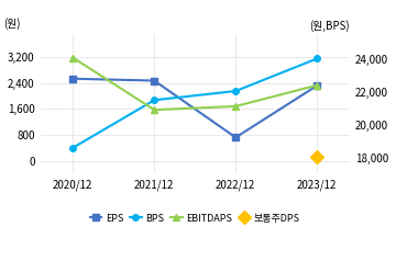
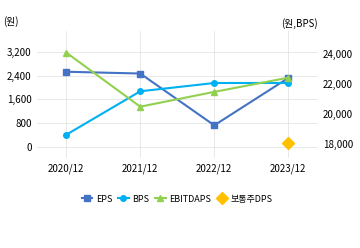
EBITDAPS/2021/12: 1,570 -> 1,350
EBITDAPS/2022/12: 1,680 -> 1,850
BPS/2023/12: 3,150 -> 2,150
